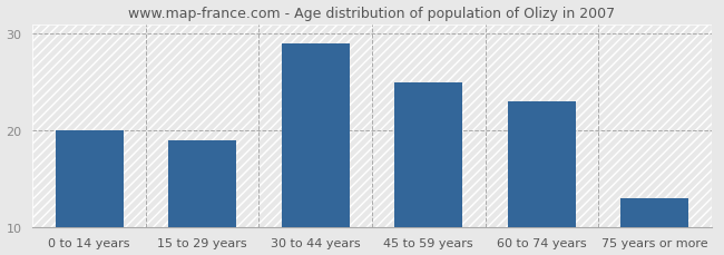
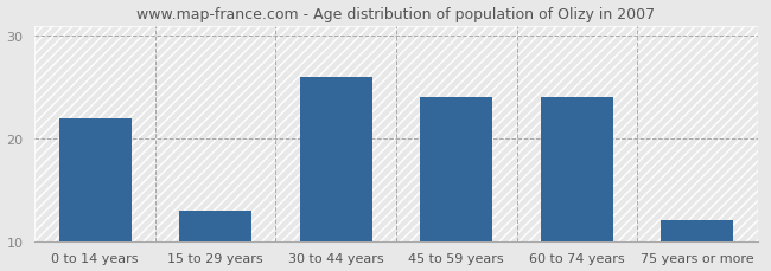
0 to 14 years: 20 -> 22
15 to 29 years: 19 -> 13
30 to 44 years: 29 -> 26
45 to 59 years: 25 -> 24
60 to 74 years: 23 -> 24
75 years or more: 13 -> 12
